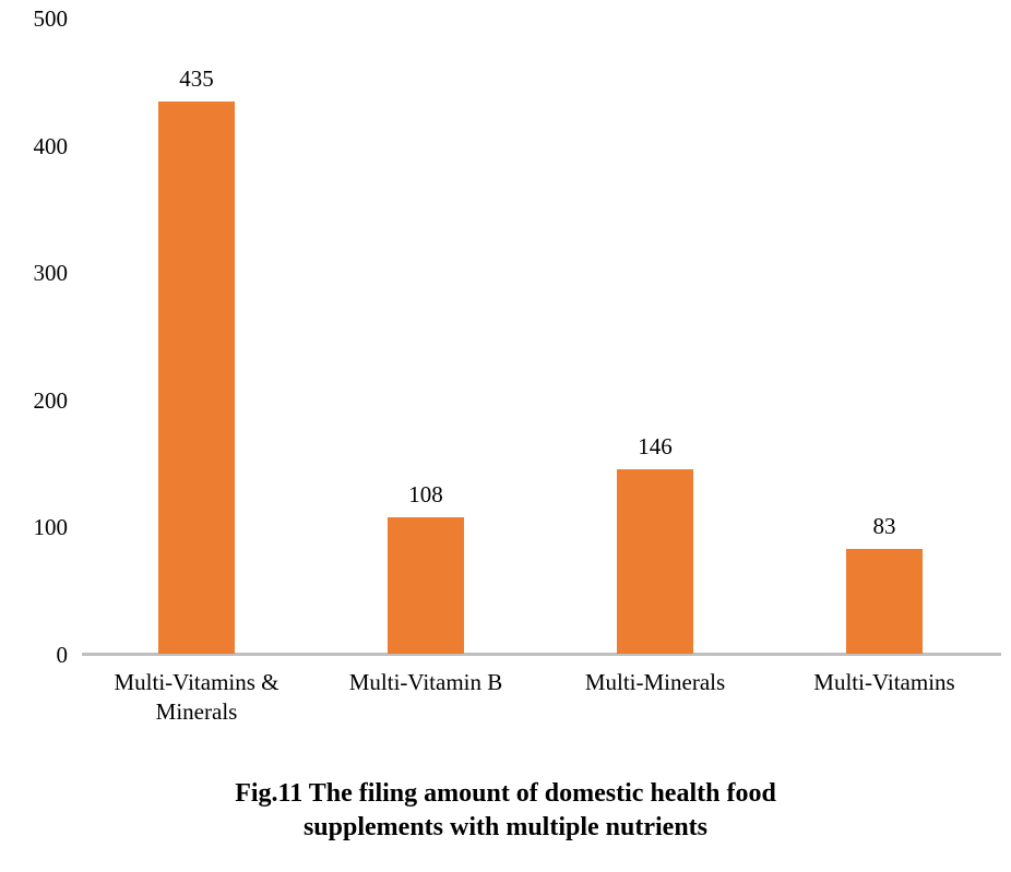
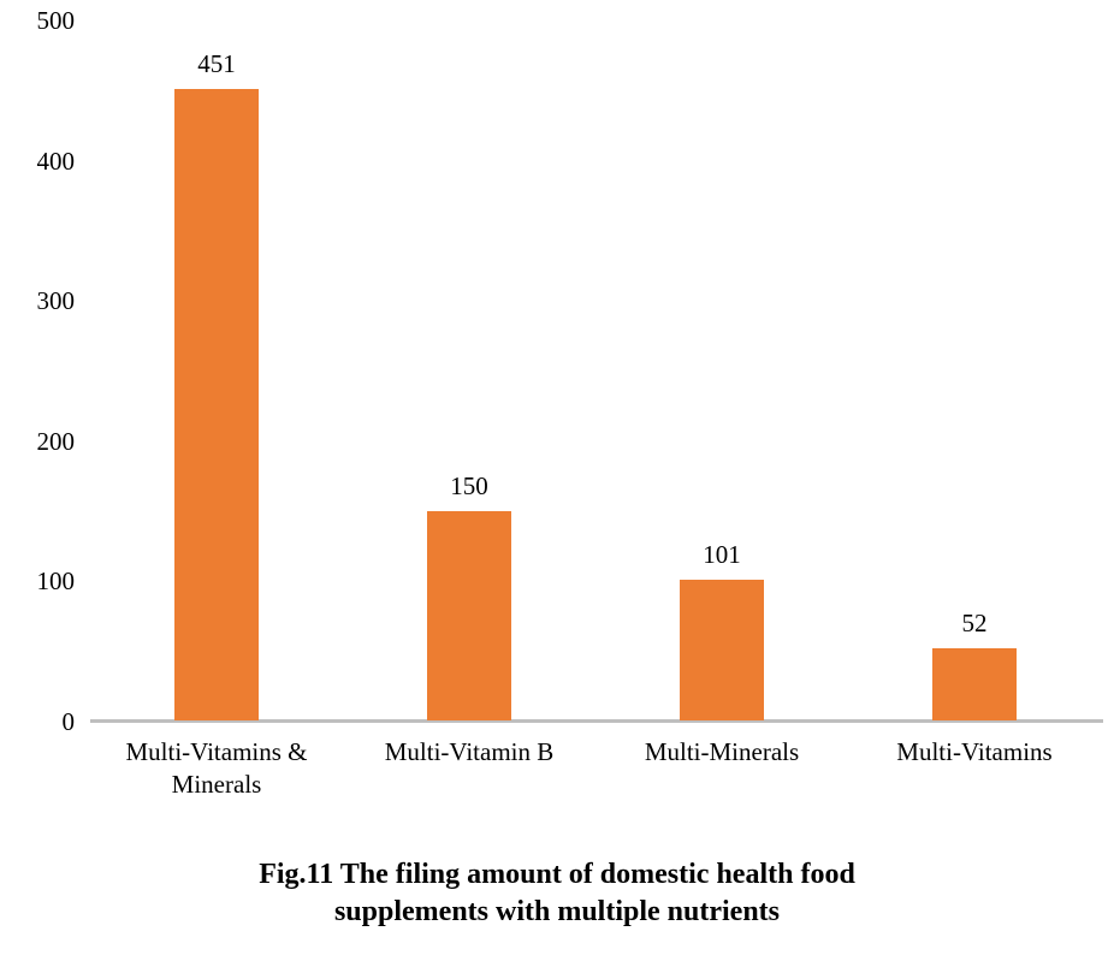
Multi-Vitamins & Minerals: 435 -> 451
Multi-Vitamin B: 108 -> 150
Multi-Minerals: 146 -> 101
Multi-Vitamins: 83 -> 52
